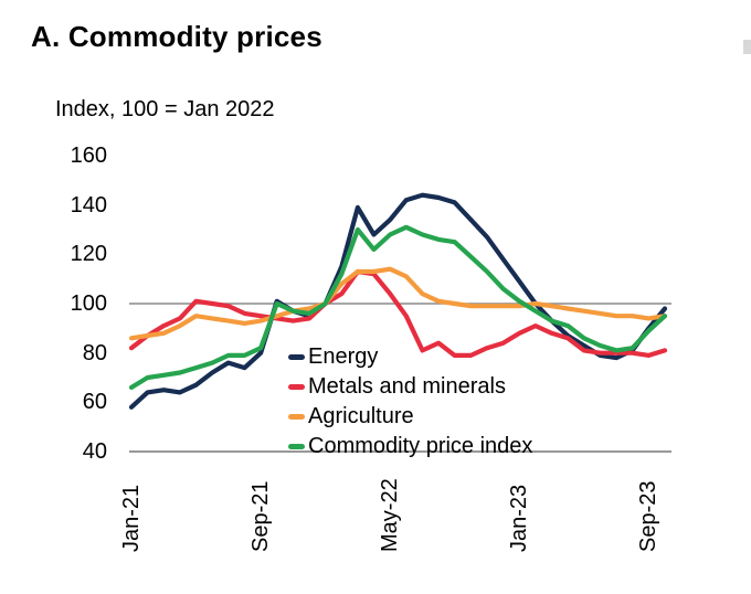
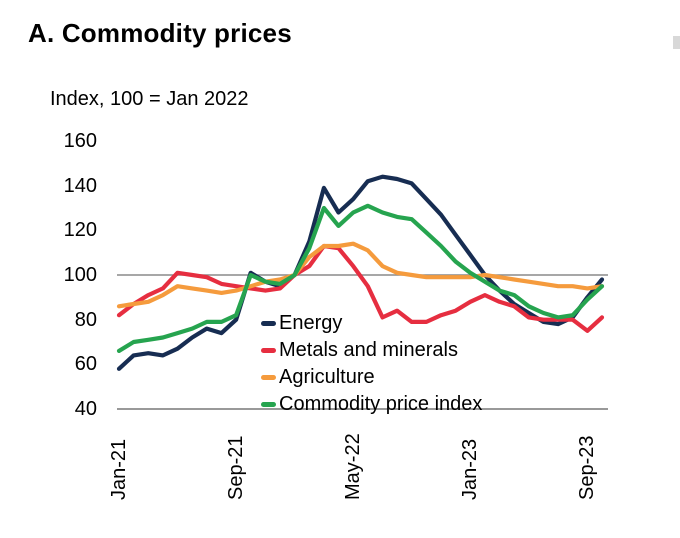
Metals and minerals/Sep-23: 79 -> 75
